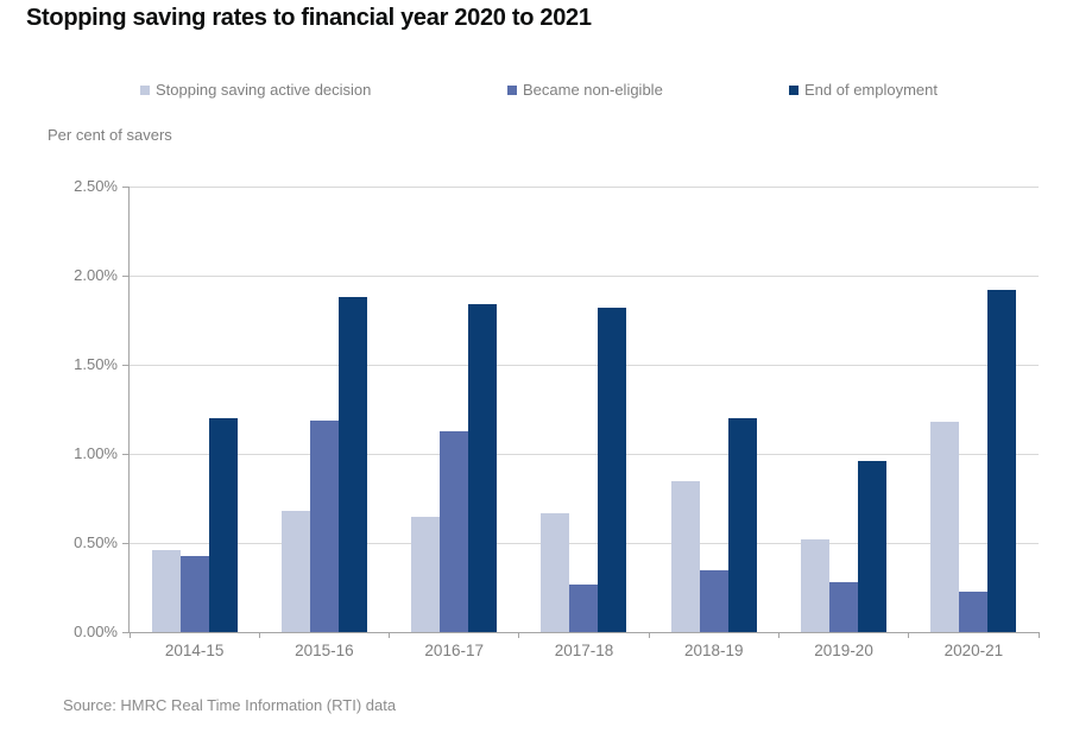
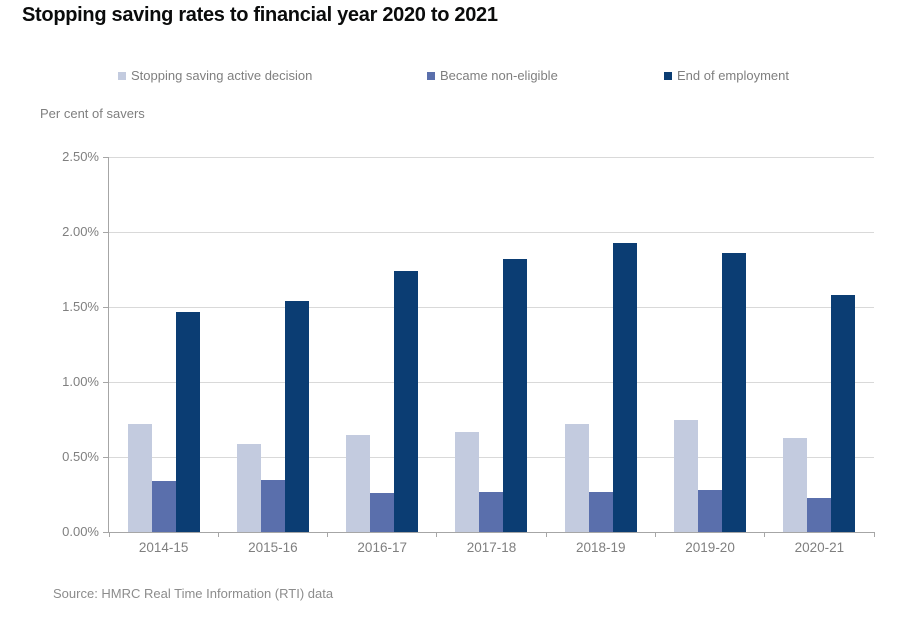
Stopping saving active decision/2014-15: 0.46% -> 0.72%
Became non-eligible/2014-15: 0.43% -> 0.34%
End of employment/2014-15: 1.20% -> 1.47%
Stopping saving active decision/2015-16: 0.68% -> 0.59%
Became non-eligible/2015-16: 1.19% -> 0.35%
End of employment/2015-16: 1.88% -> 1.54%
Became non-eligible/2016-17: 1.13% -> 0.26%
End of employment/2016-17: 1.84% -> 1.74%
Stopping saving active decision/2018-19: 0.85% -> 0.72%
Became non-eligible/2018-19: 0.35% -> 0.27%
End of employment/2018-19: 1.20% -> 1.93%
Stopping saving active decision/2019-20: 0.52% -> 0.75%
End of employment/2019-20: 0.96% -> 1.86%
Stopping saving active decision/2020-21: 1.18% -> 0.63%
End of employment/2020-21: 1.92% -> 1.58%
